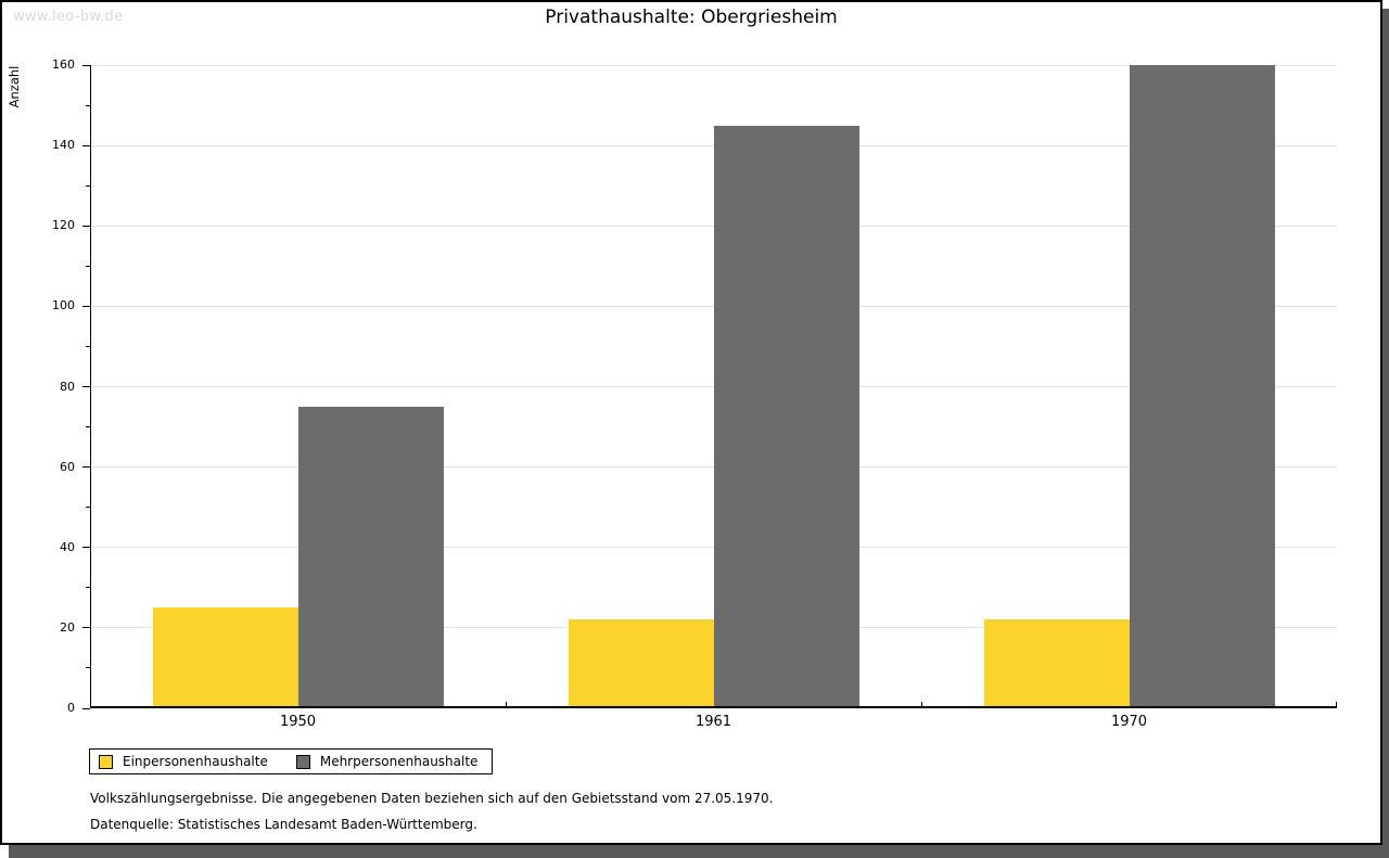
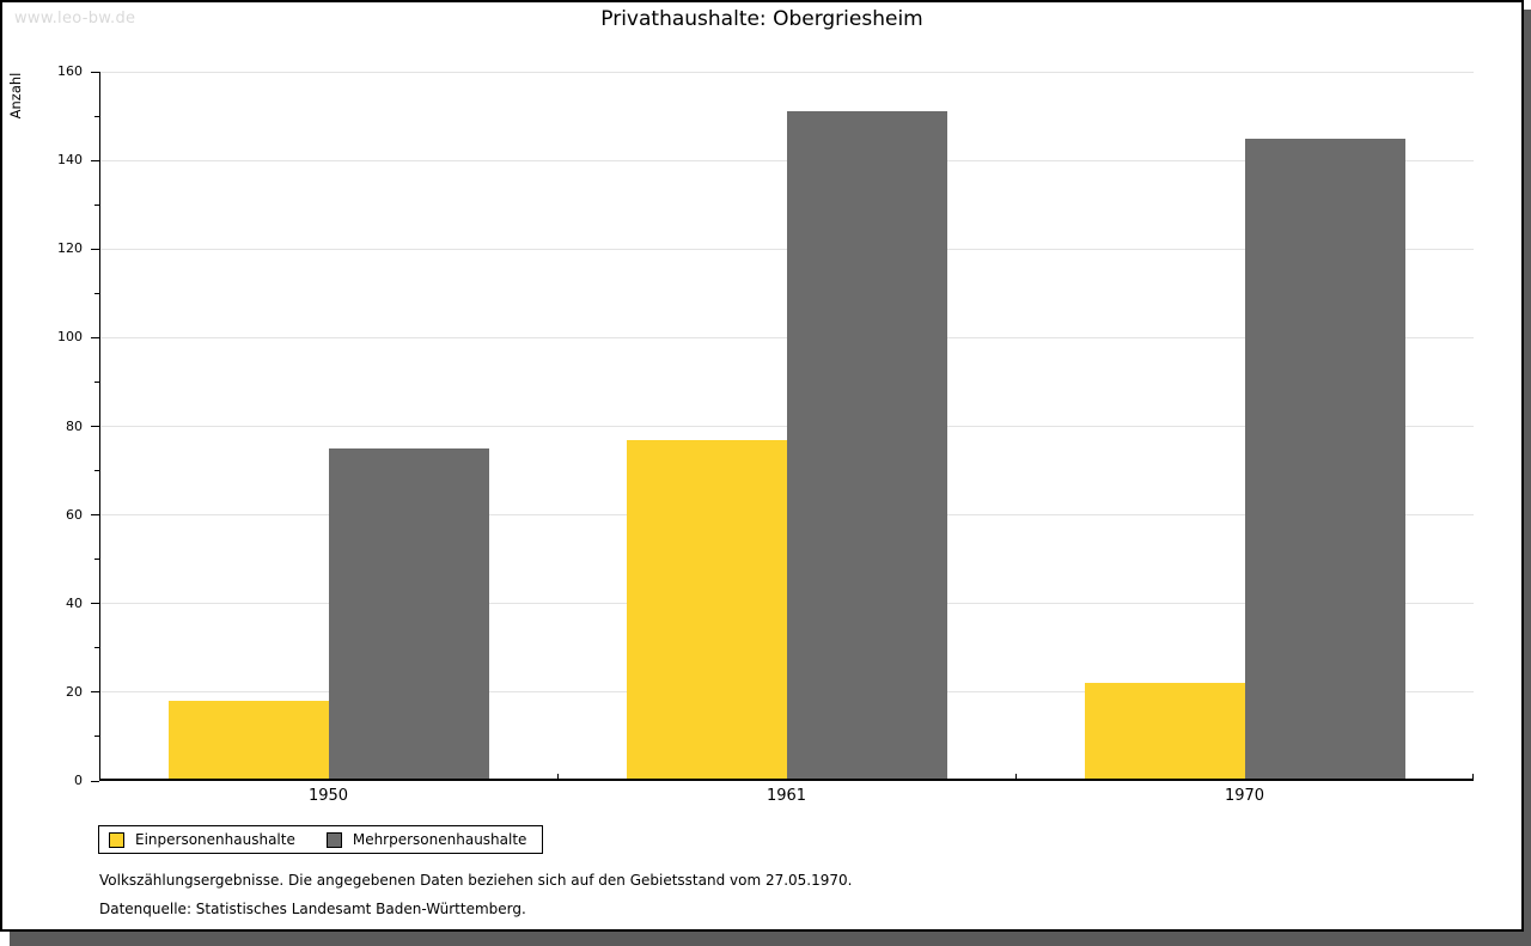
Einpersonenhaushalte/1950: 25 -> 18
Einpersonenhaushalte/1961: 22 -> 77
Mehrpersonenhaushalte/1961: 145 -> 151
Mehrpersonenhaushalte/1970: 160 -> 145
